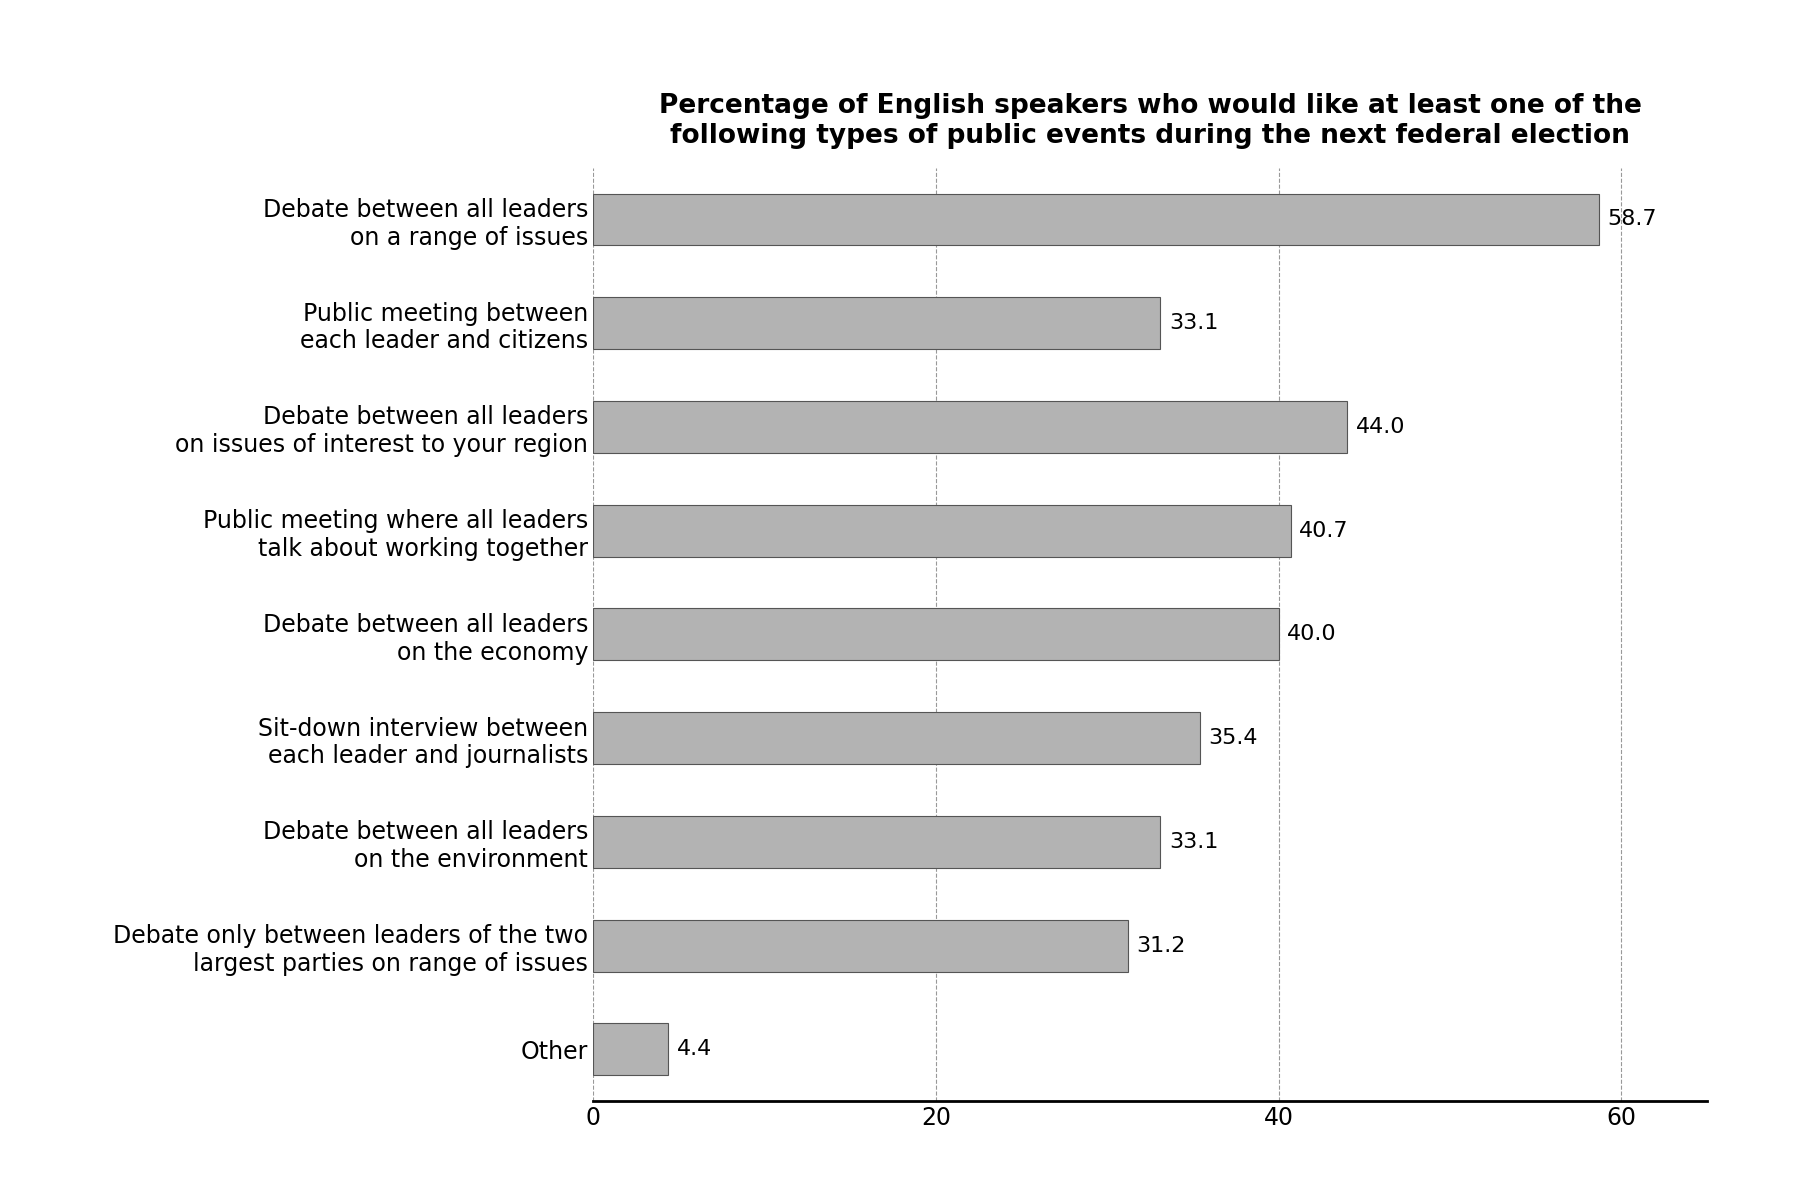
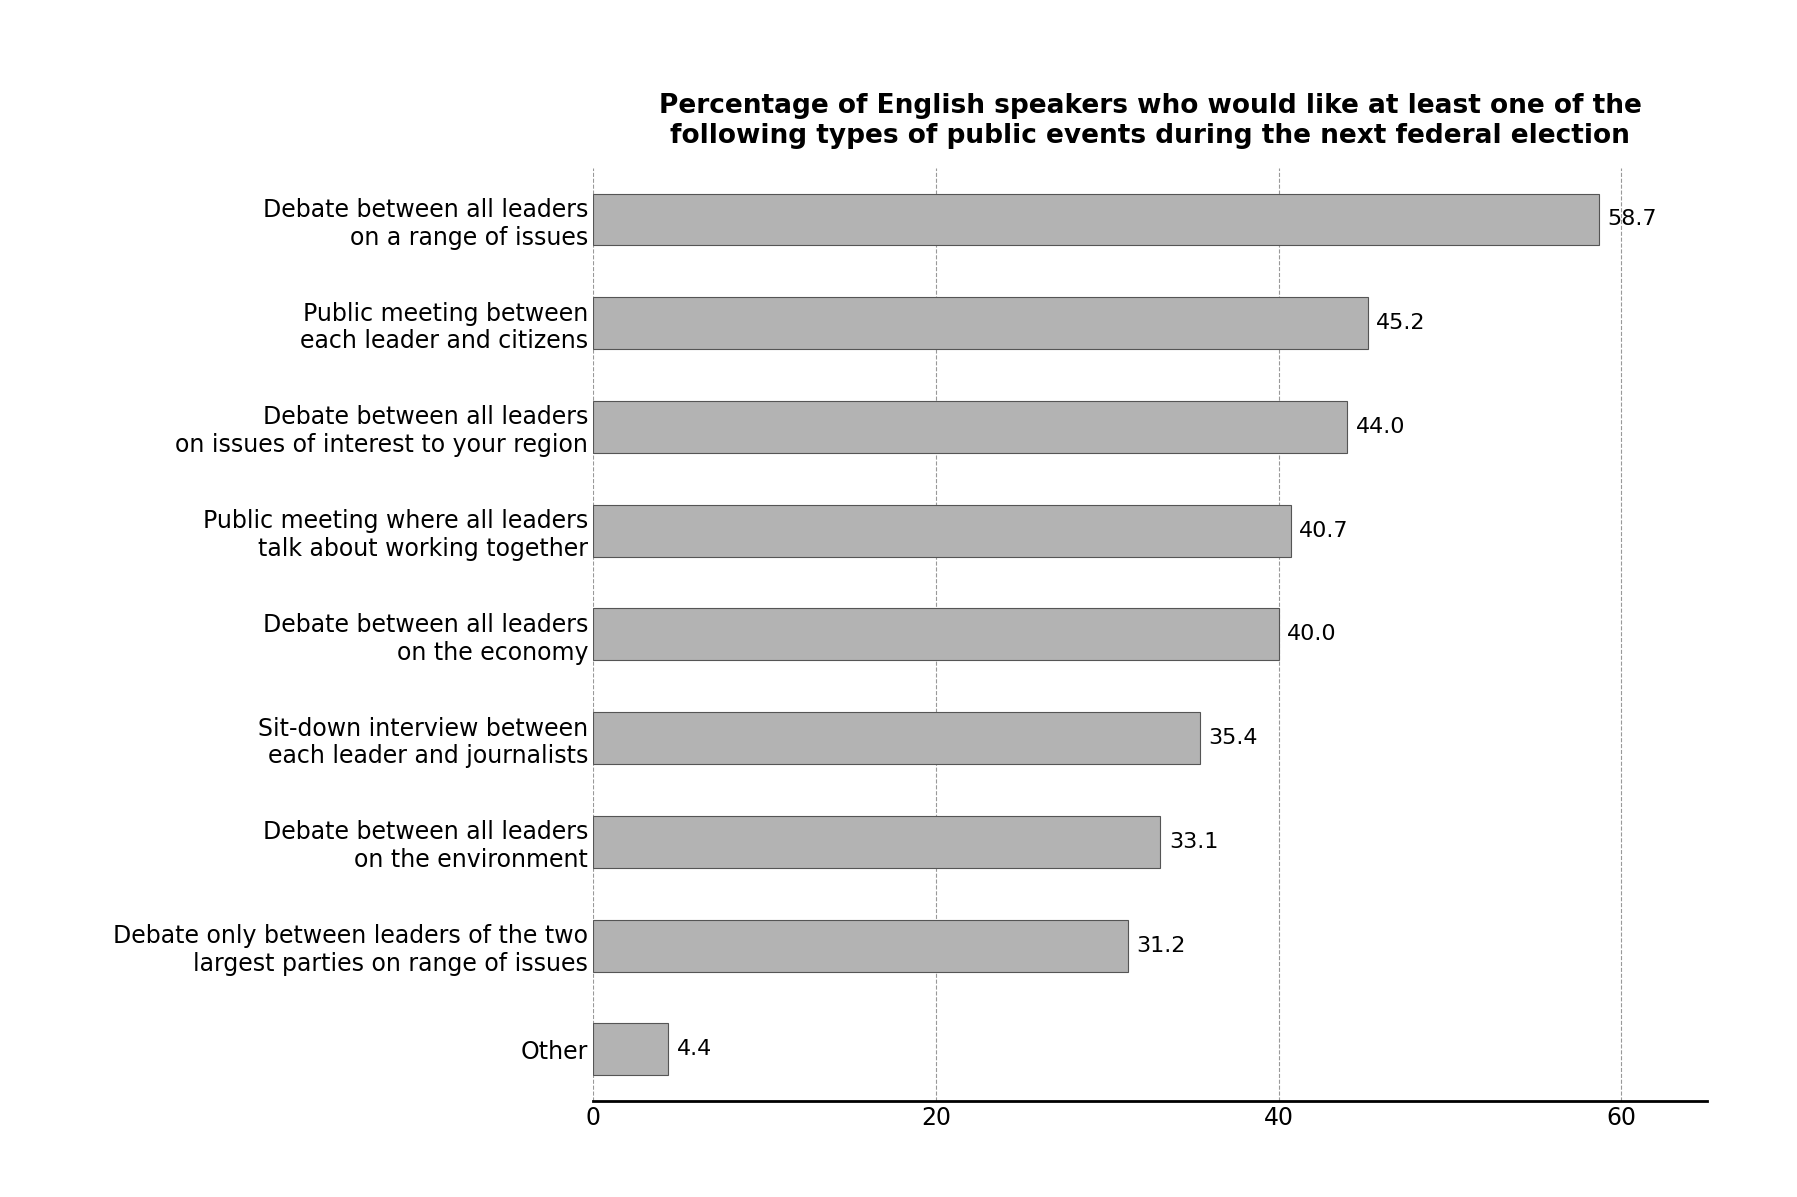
Public meeting between each leader and citizens: 33.1 -> 45.2
